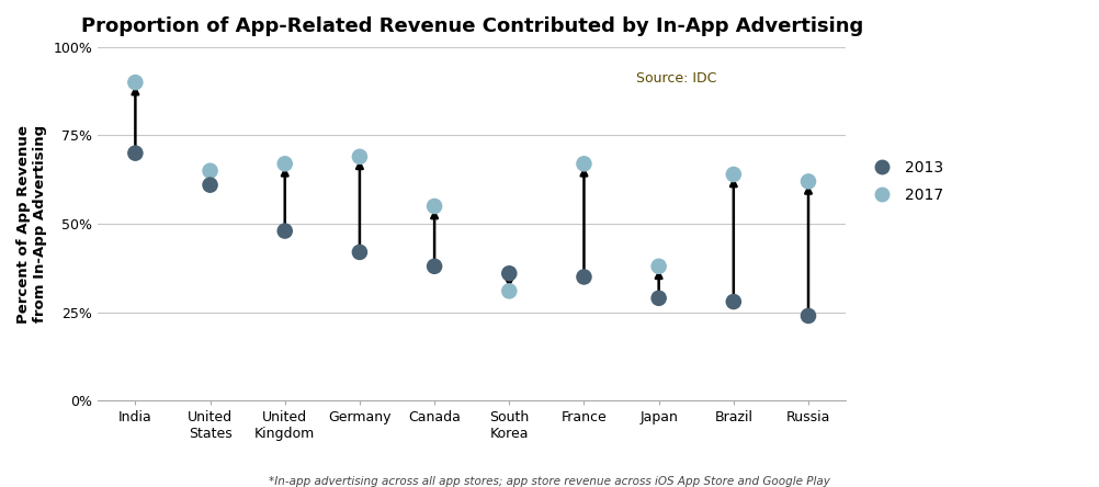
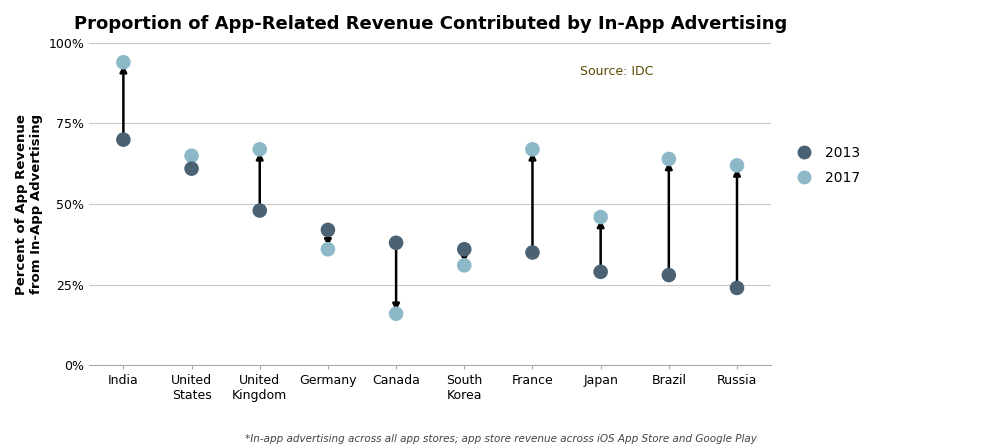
2017/India: 90% -> 94%
2017/Germany: 69% -> 36%
2017/Canada: 55% -> 16%
2017/Japan: 38% -> 46%
